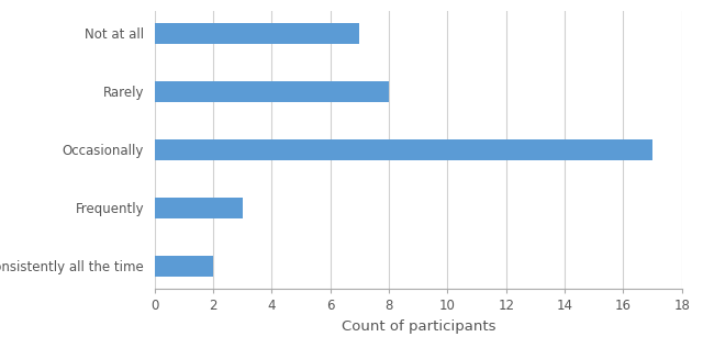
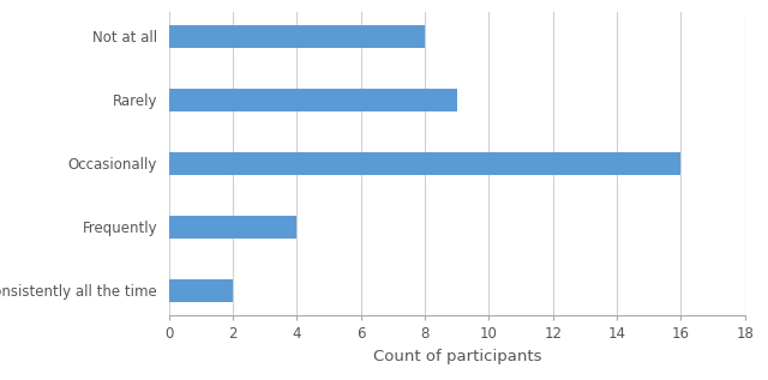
Not at all: 7 -> 8
Rarely: 8 -> 9
Occasionally: 17 -> 16
Frequently: 3 -> 4
